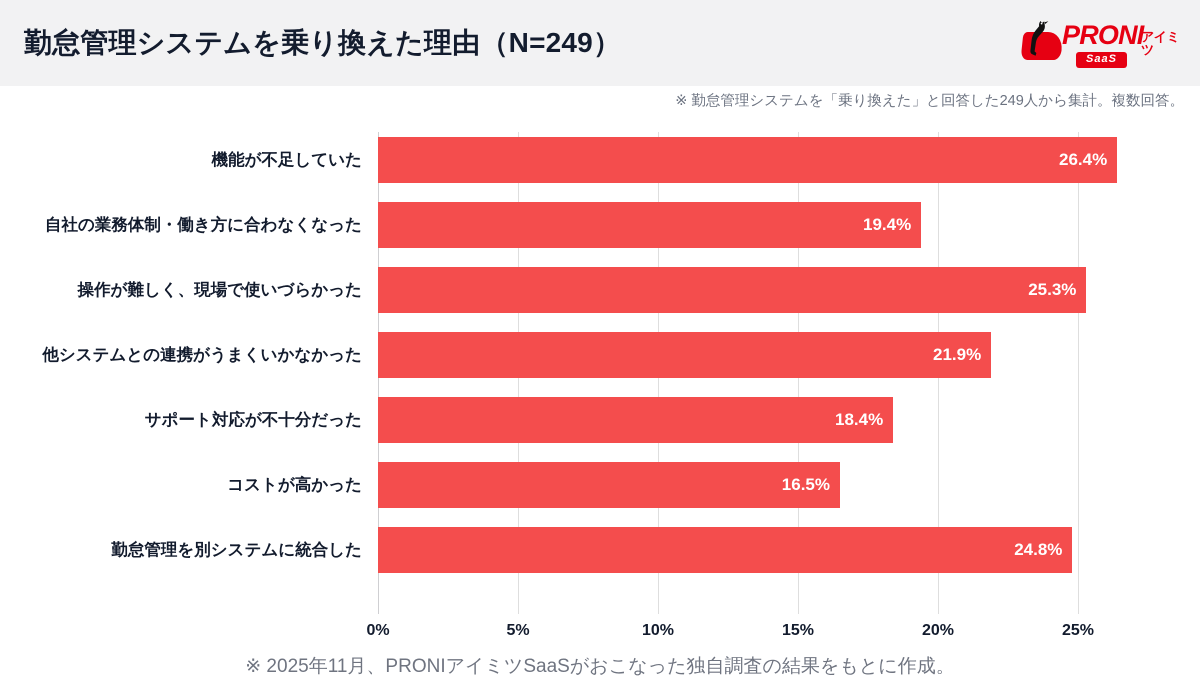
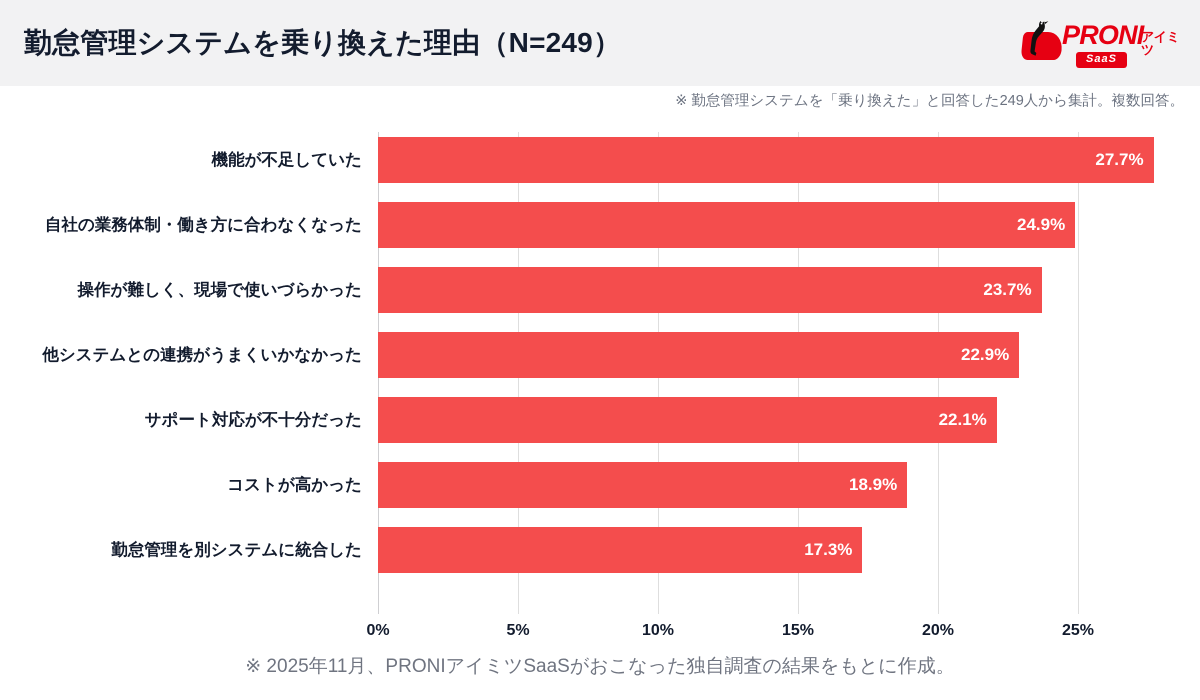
機能が不足していた: 26.4% -> 27.7%
自社の業務体制・働き方に合わなくなった: 19.4% -> 24.9%
操作が難しく、現場で使いづらかった: 25.3% -> 23.7%
他システムとの連携がうまくいかなかった: 21.9% -> 22.9%
サポート対応が不十分だった: 18.4% -> 22.1%
コストが高かった: 16.5% -> 18.9%
勤怠管理を別システムに統合した: 24.8% -> 17.3%
